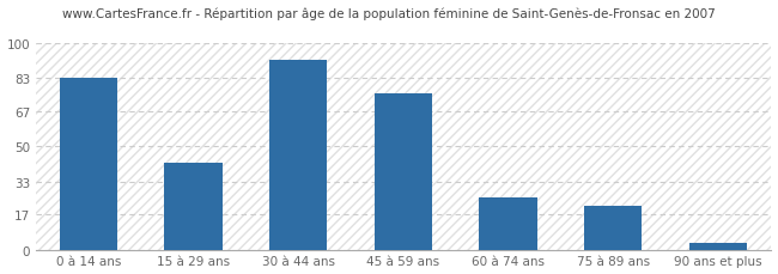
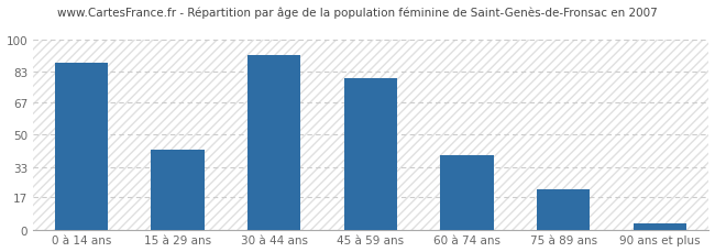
0 à 14 ans: 83 -> 88
45 à 59 ans: 76 -> 80
60 à 74 ans: 25 -> 39
